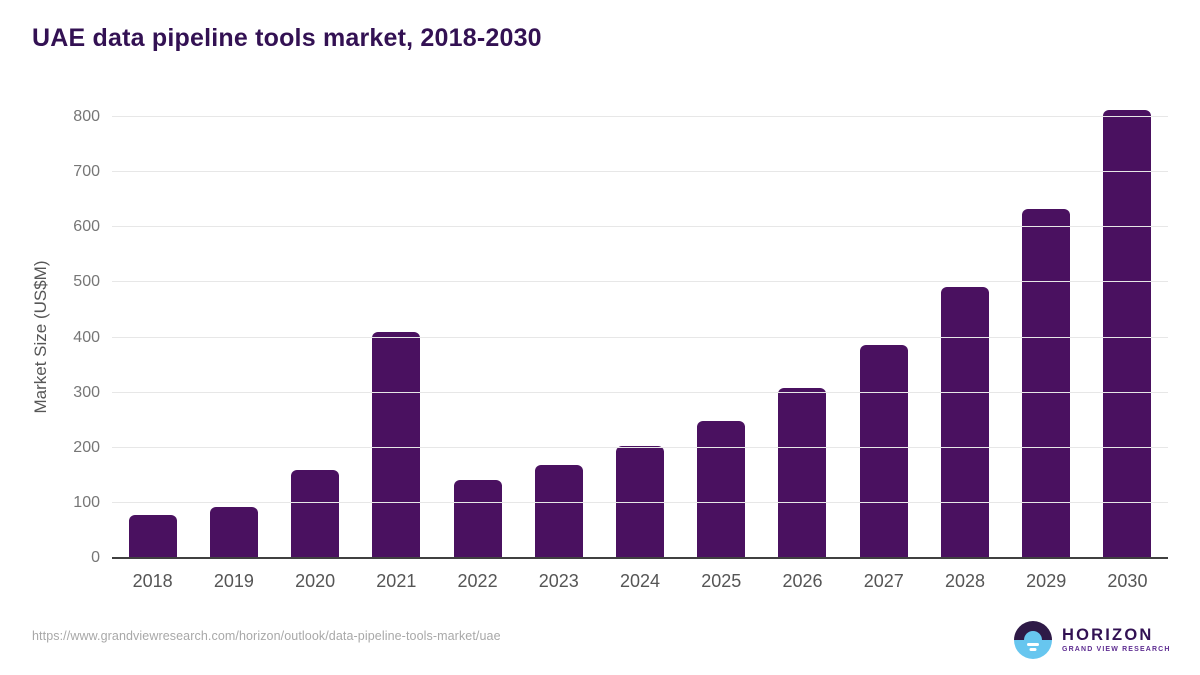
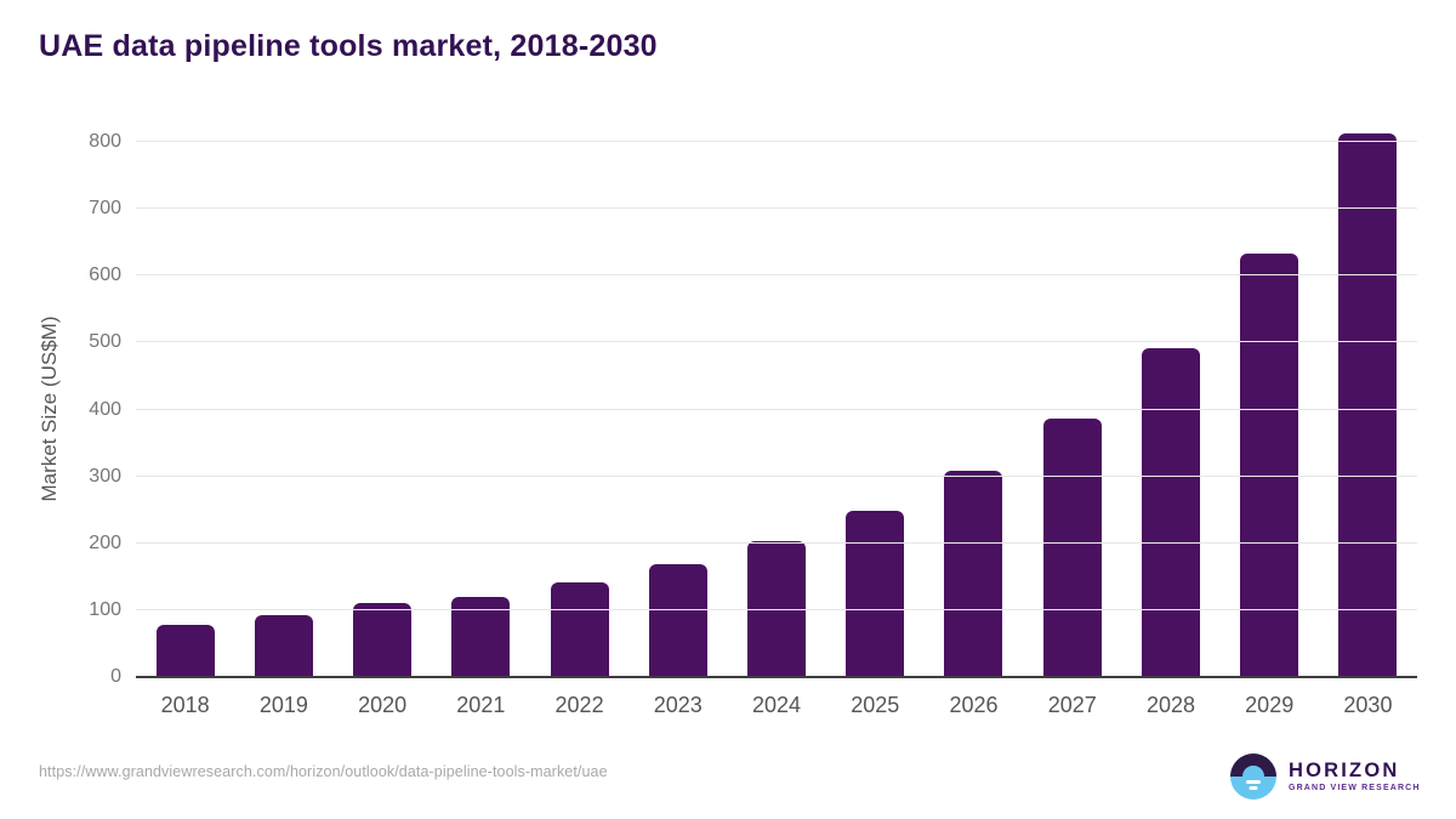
2020: 160 -> 110
2021: 410 -> 120
